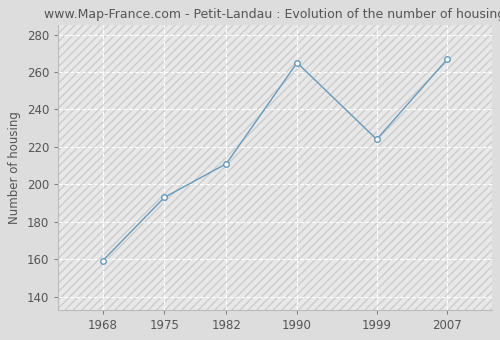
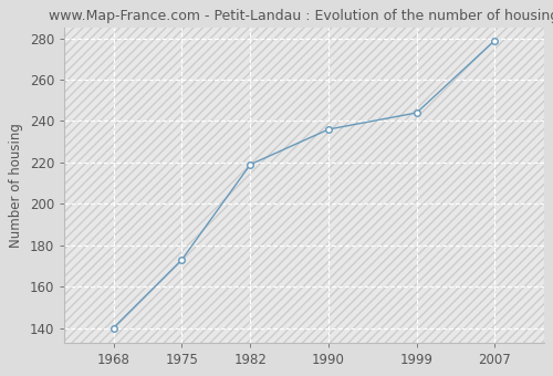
1968: 159 -> 140
1975: 193 -> 173
1982: 211 -> 219
1990: 265 -> 236
1999: 224 -> 244
2007: 267 -> 279
